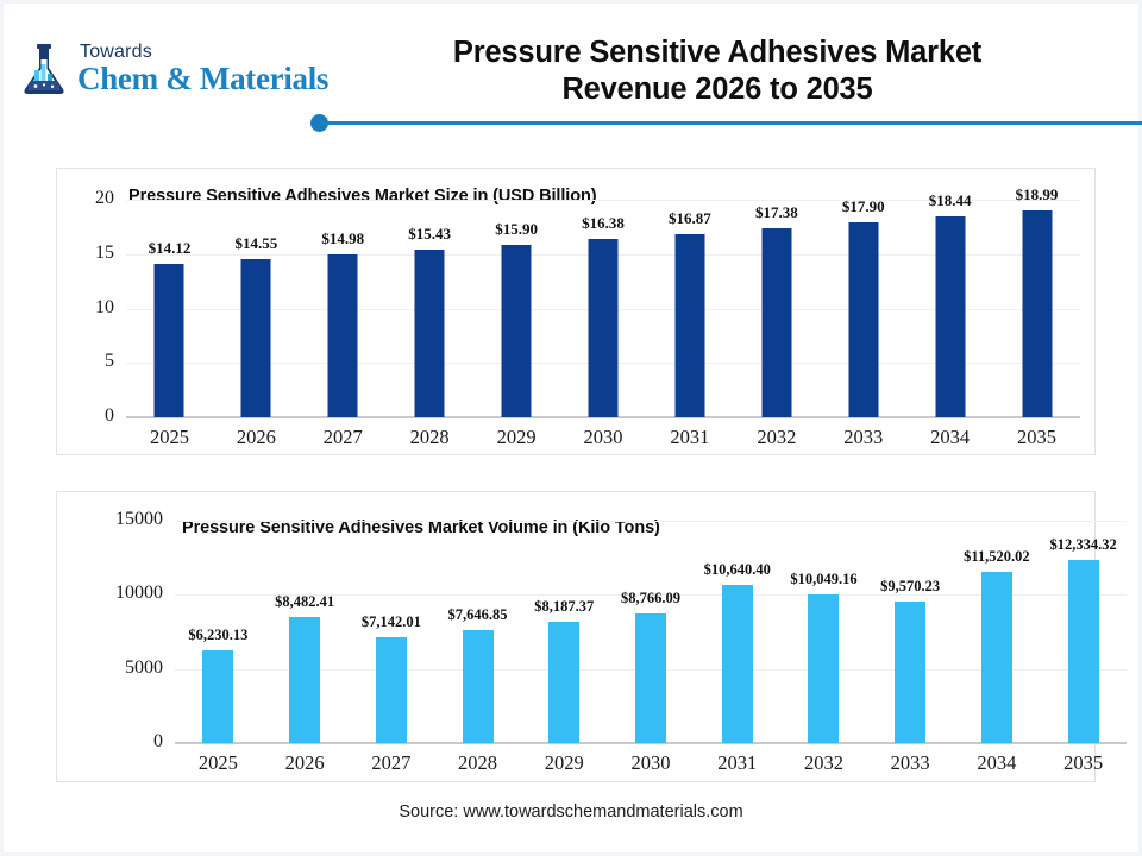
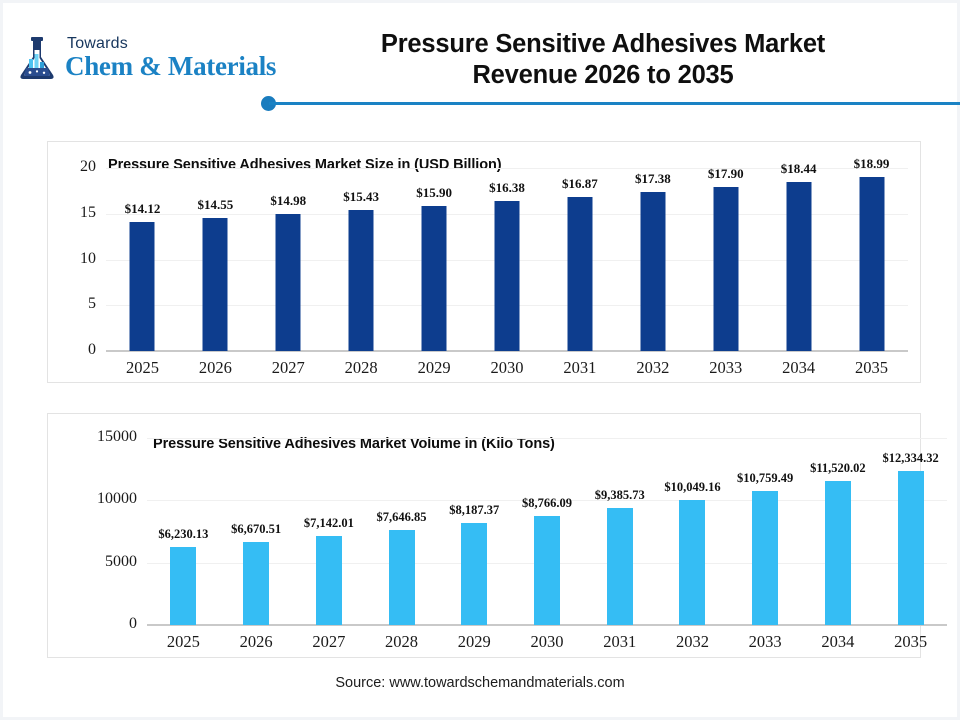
Pressure Sensitive Adhesives Market Volume in (Kilo Tons)/2026: $8,482.41 -> $6,670.51
Pressure Sensitive Adhesives Market Volume in (Kilo Tons)/2031: $10,640.40 -> $9,385.73
Pressure Sensitive Adhesives Market Volume in (Kilo Tons)/2033: $9,570.23 -> $10,759.49
